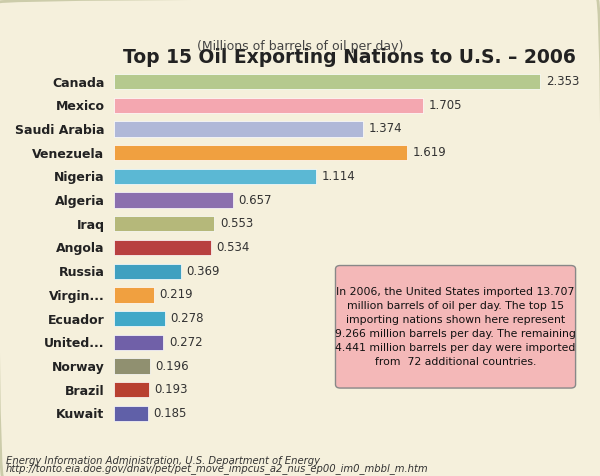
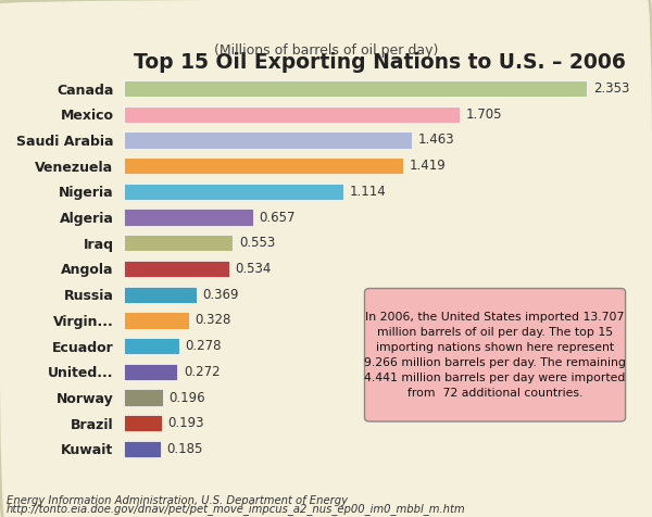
Saudi Arabia: 1.374 -> 1.463
Venezuela: 1.619 -> 1.419
Virgin...: 0.219 -> 0.328
